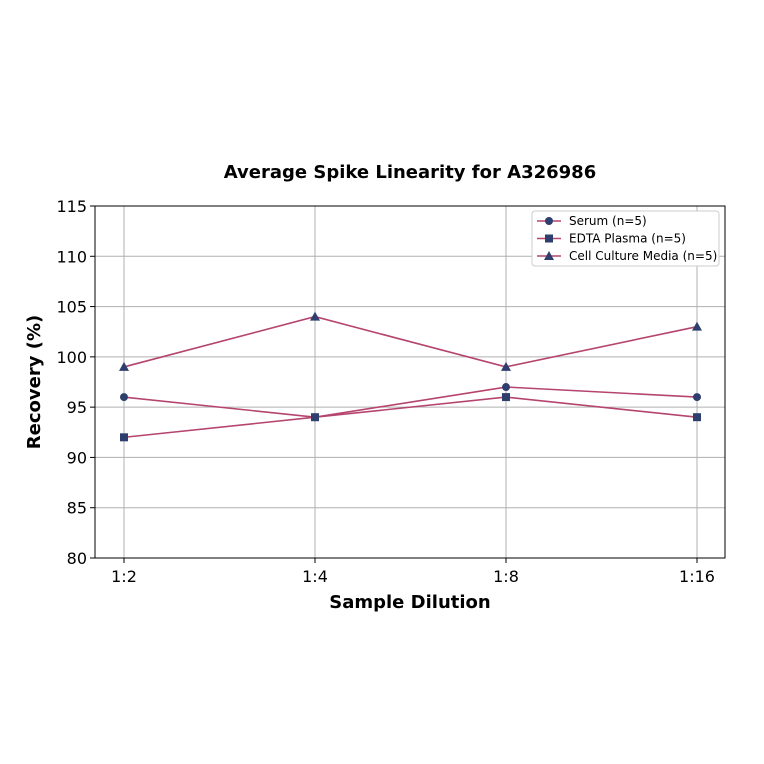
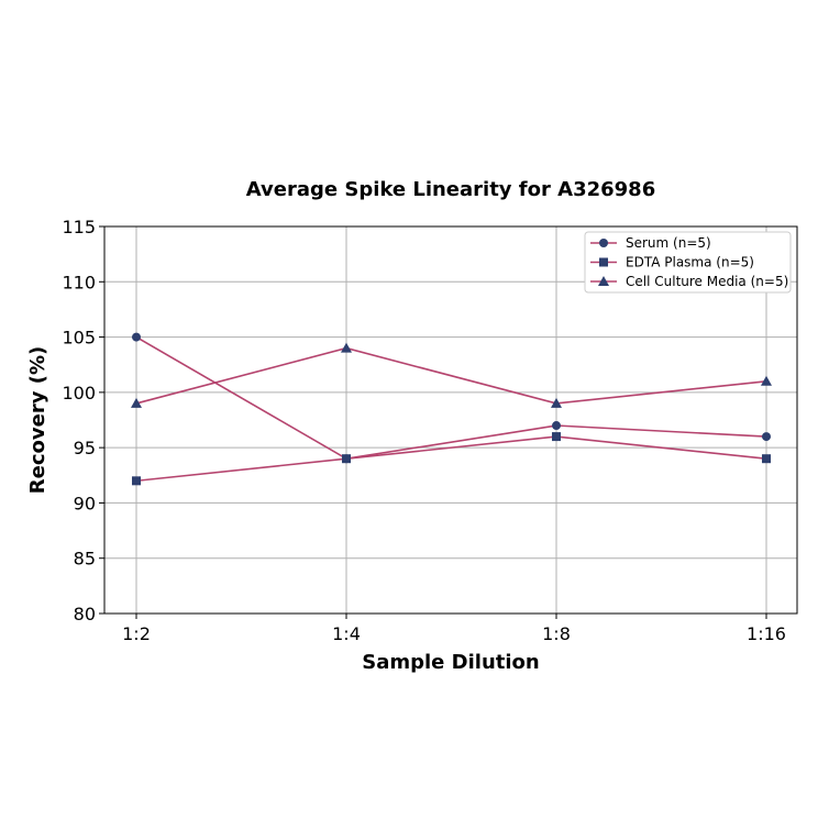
Serum (n=5)/1:2: 96 -> 105
Cell Culture Media (n=5)/1:16: 103 -> 101
